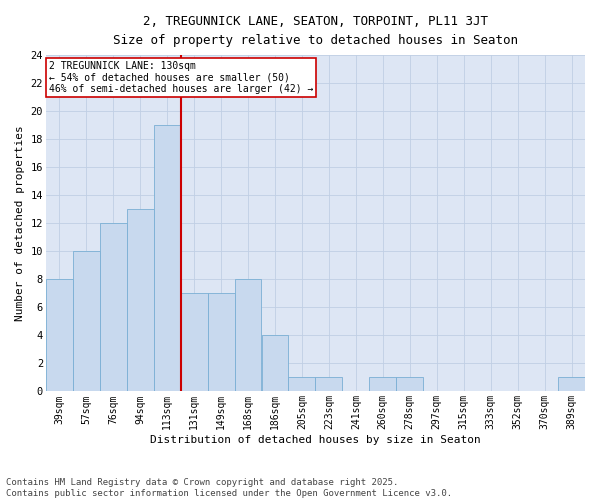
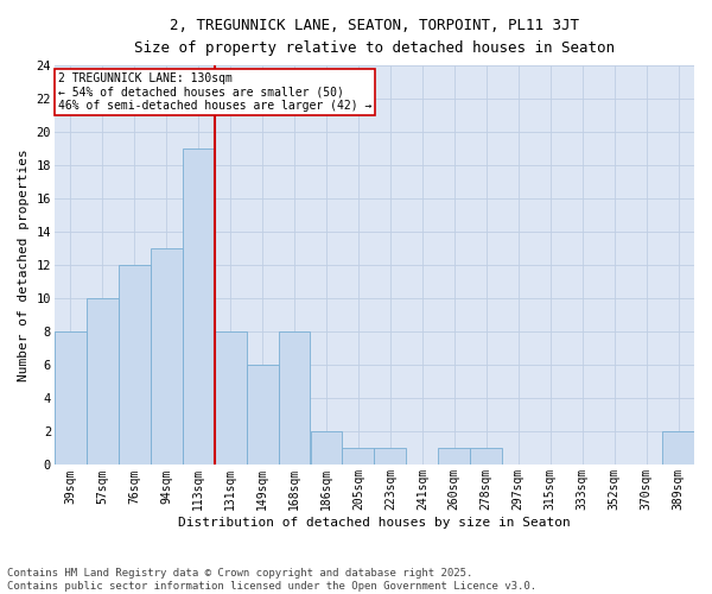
131sqm: 7 -> 8
149sqm: 7 -> 6
186sqm: 4 -> 2
389sqm: 1 -> 2
